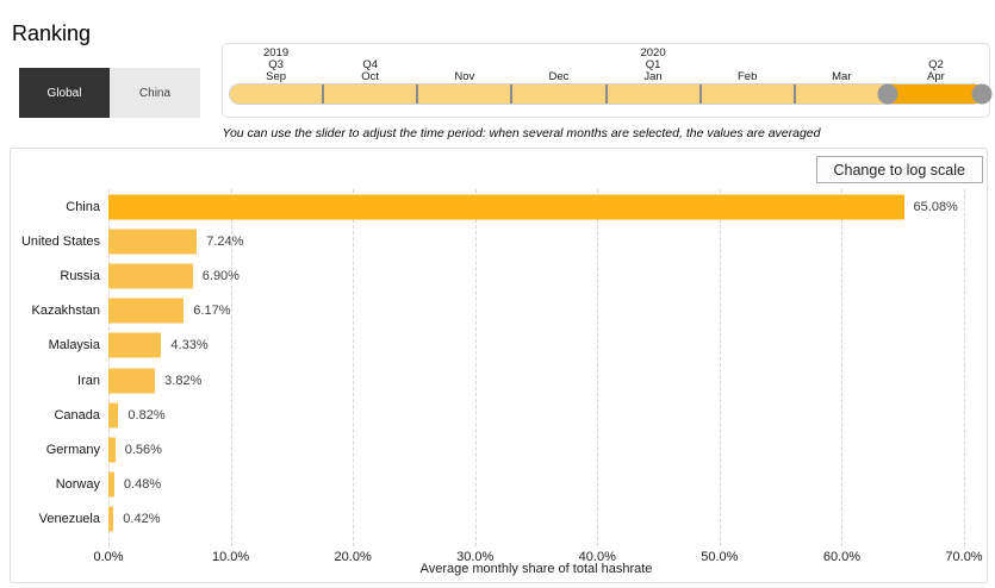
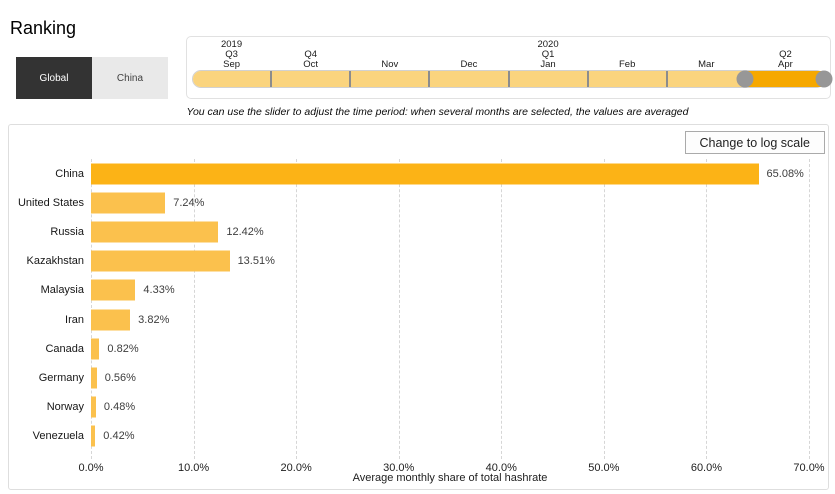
Russia: 6.90% -> 12.42%
Kazakhstan: 6.17% -> 13.51%
